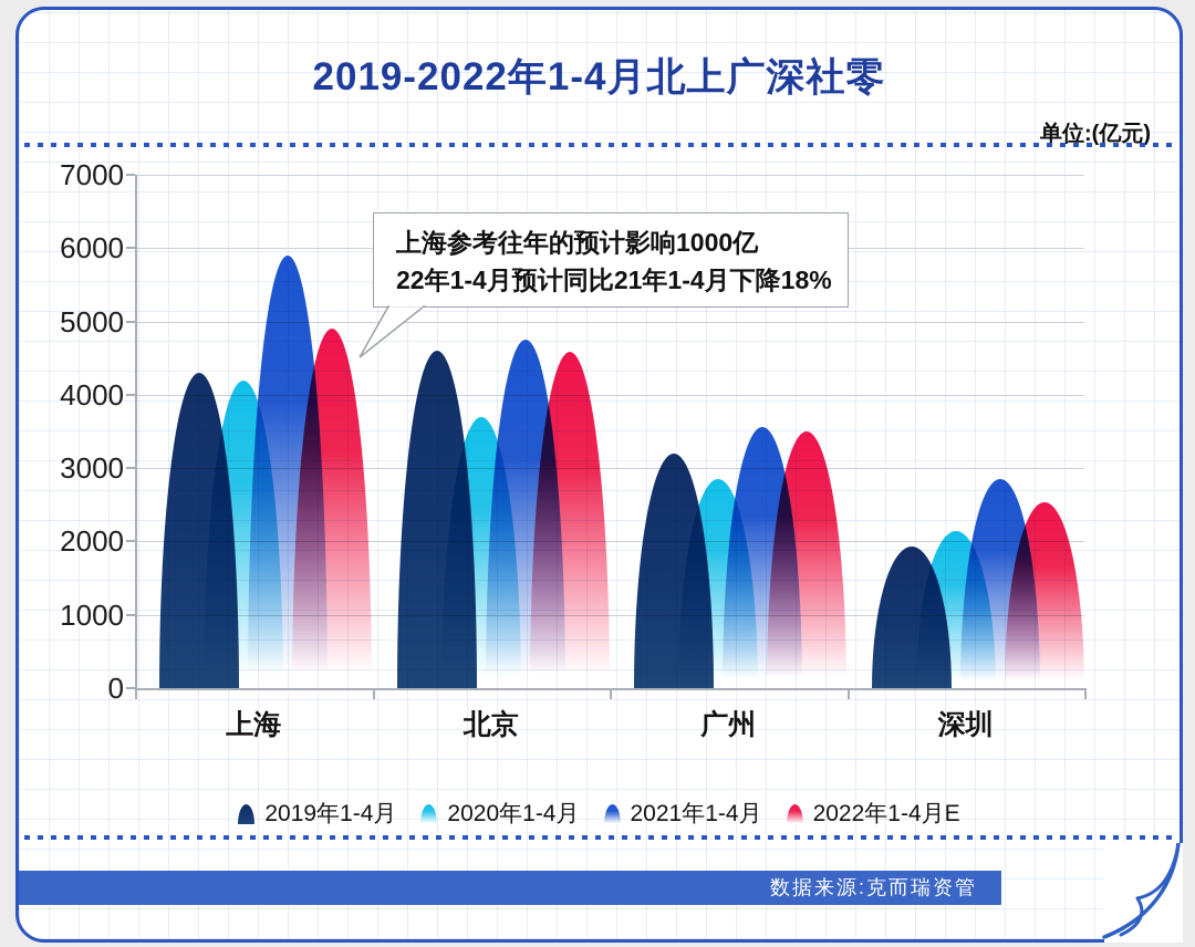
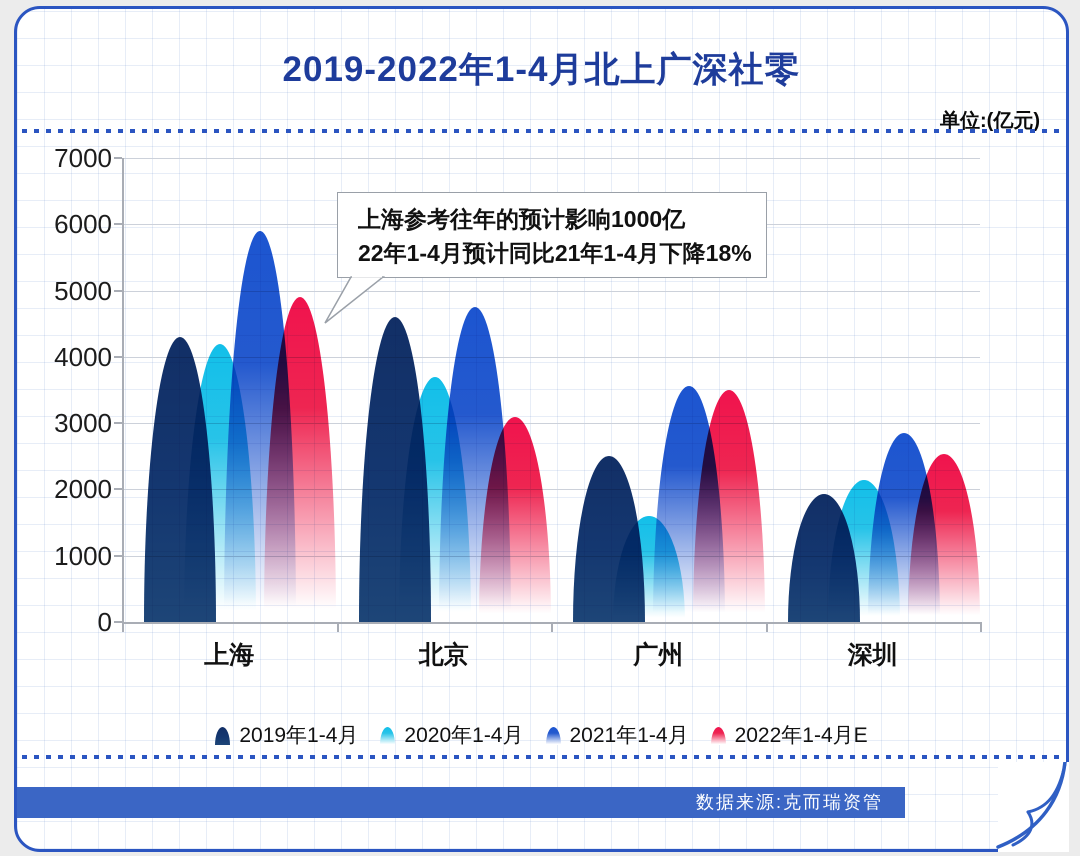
2022年1-4月E/北京: 4600 -> 3100
2019年1-4月/广州: 3200 -> 2500
2020年1-4月/广州: 2800 -> 1600
